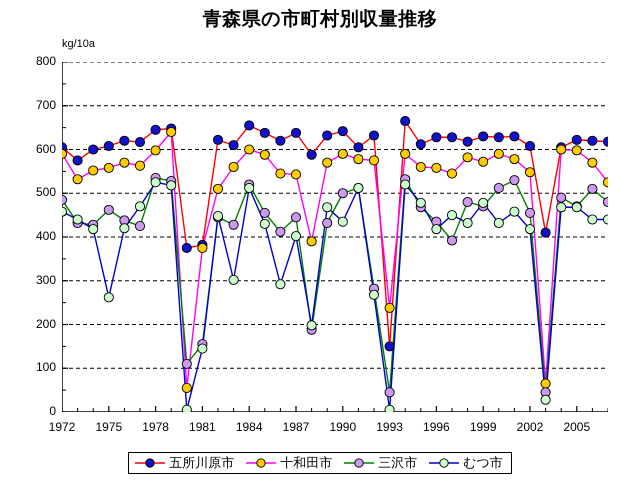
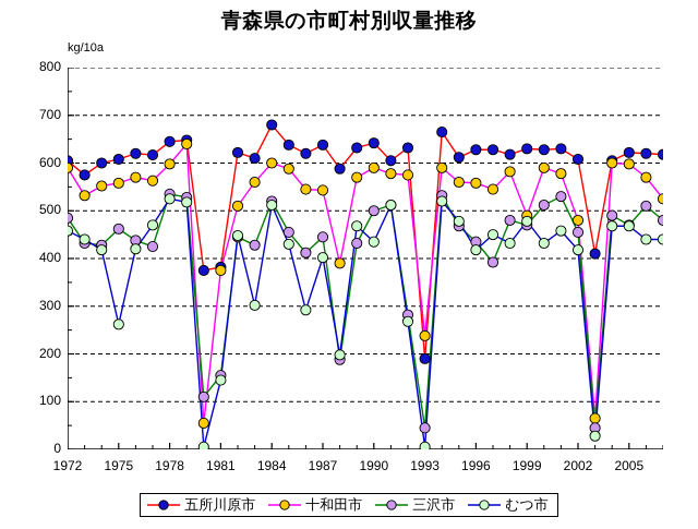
五所川原市/1984: 660 -> 680
五所川原市/1993: 150 -> 190
十和田市/1999: 570 -> 490
十和田市/2002: 550 -> 480
